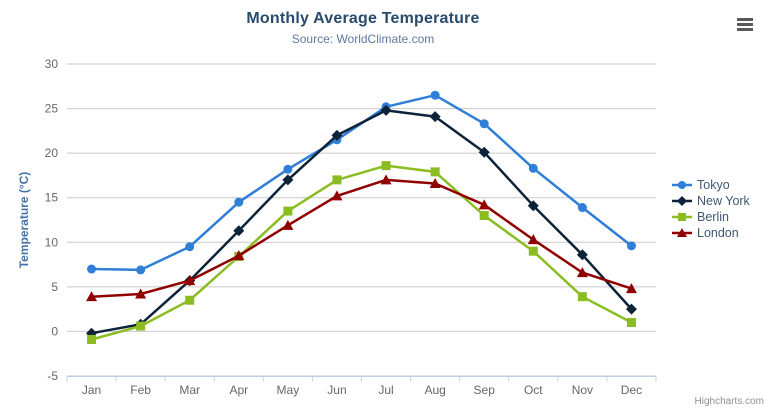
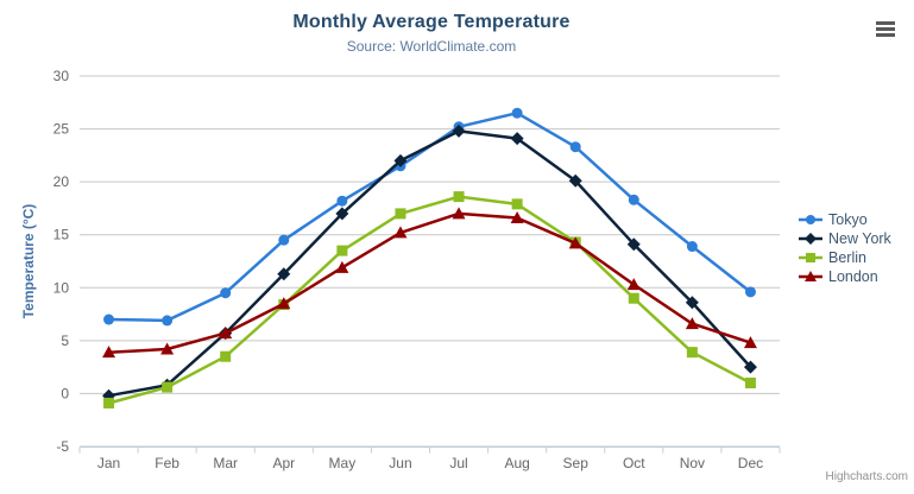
Berlin/Sep: 13 -> 14
